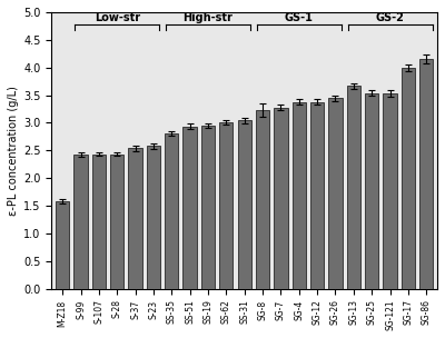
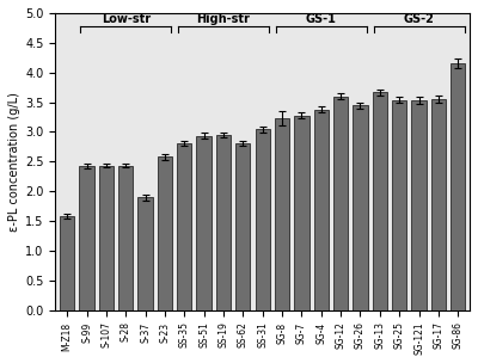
S-37: 2.54 -> 1.90
SS-62: 3.00 -> 2.80
SG-12: 3.38 -> 3.60
SG-17: 4.00 -> 3.55
